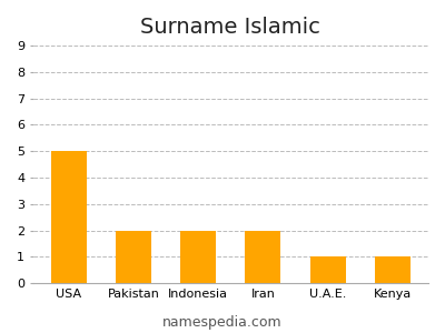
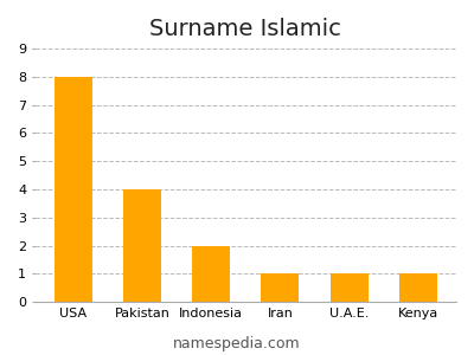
USA: 5 -> 8
Pakistan: 2 -> 4
Iran: 2 -> 1
